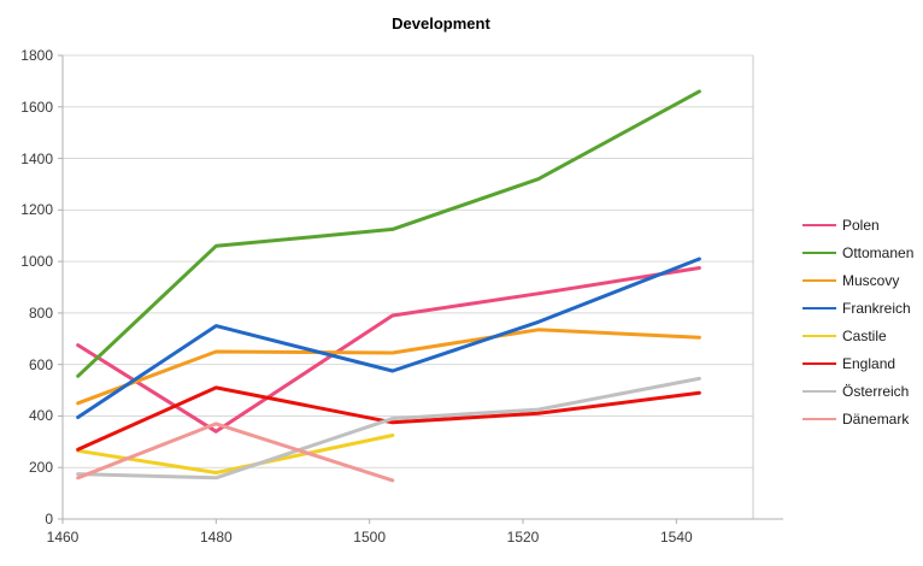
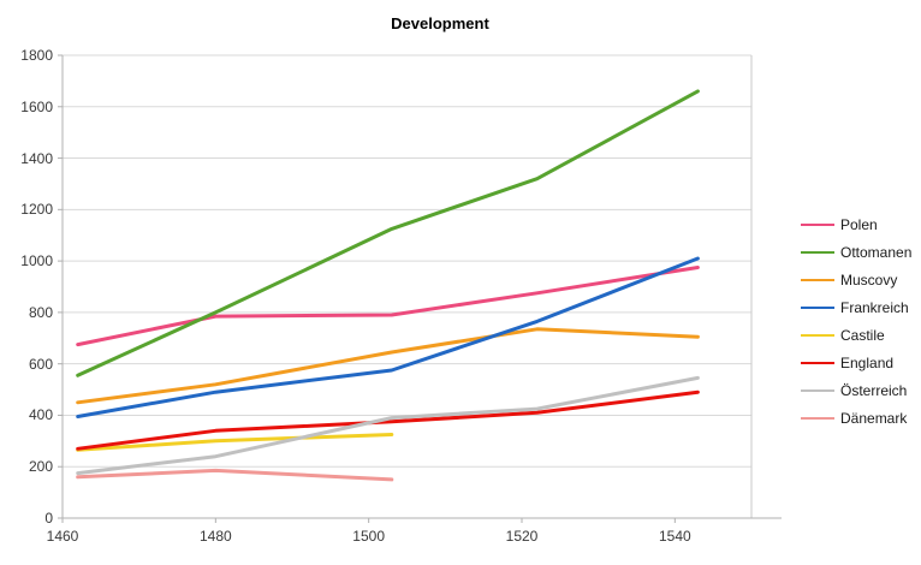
Polen/1480: 340 -> 780
Ottomanen/1480: 1060 -> 800
Muscovy/1480: 650 -> 520
Frankreich/1480: 750 -> 490
Castile/1480: 180 -> 300
England/1480: 510 -> 340
Österreich/1480: 160 -> 240
Dänemark/1480: 370 -> 180
